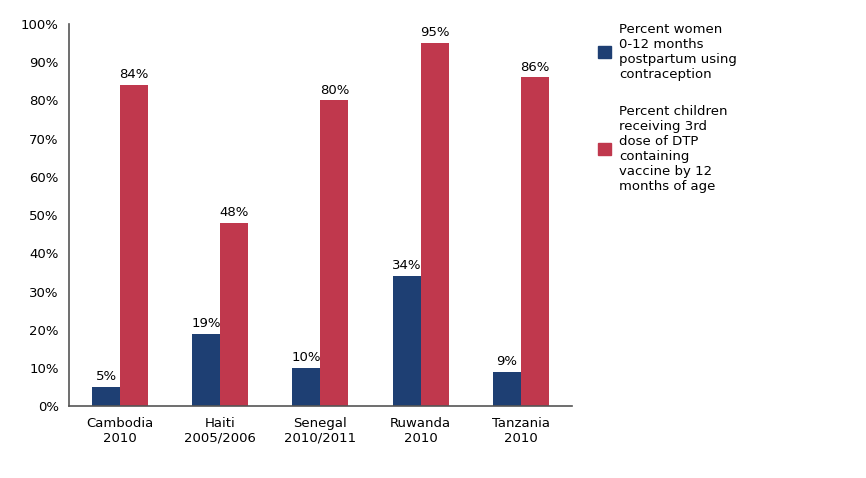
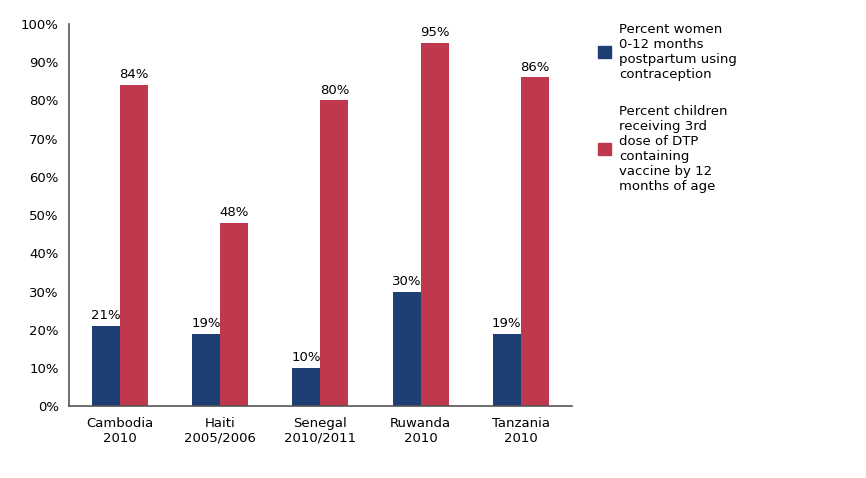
Percent women 0-12 months postpartum using contraception/Cambodia 2010: 5% -> 21%
Percent women 0-12 months postpartum using contraception/Ruwanda 2010: 34% -> 30%
Percent women 0-12 months postpartum using contraception/Tanzania 2010: 9% -> 19%
